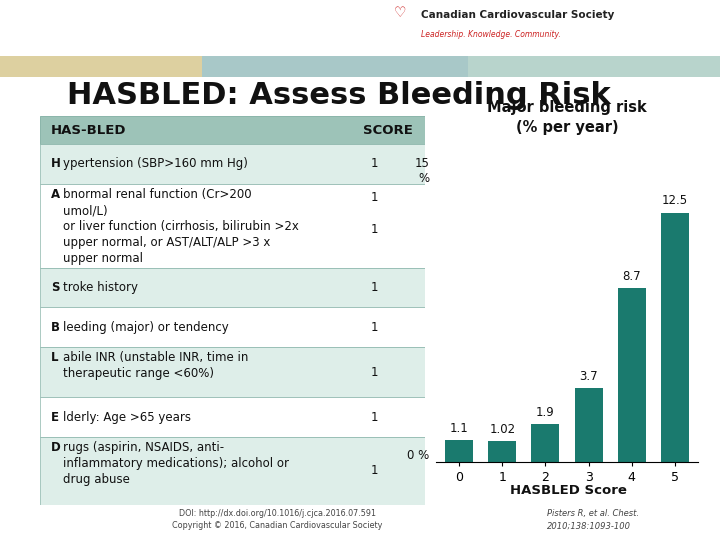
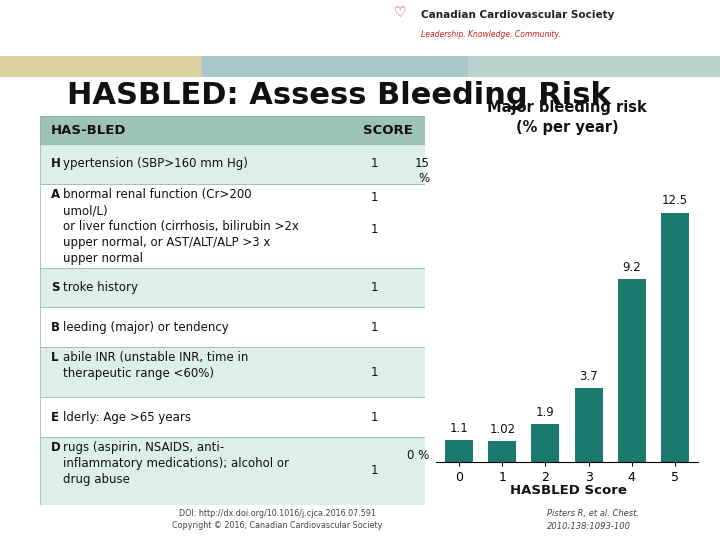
4: 8.7 -> 9.2
